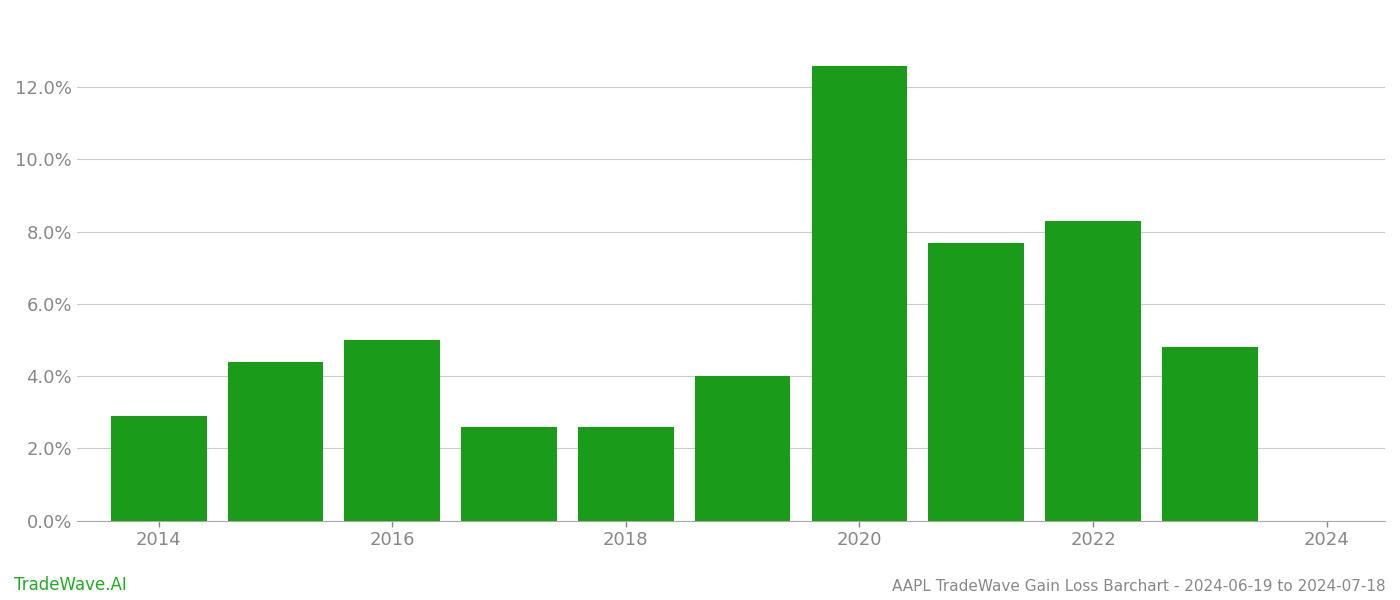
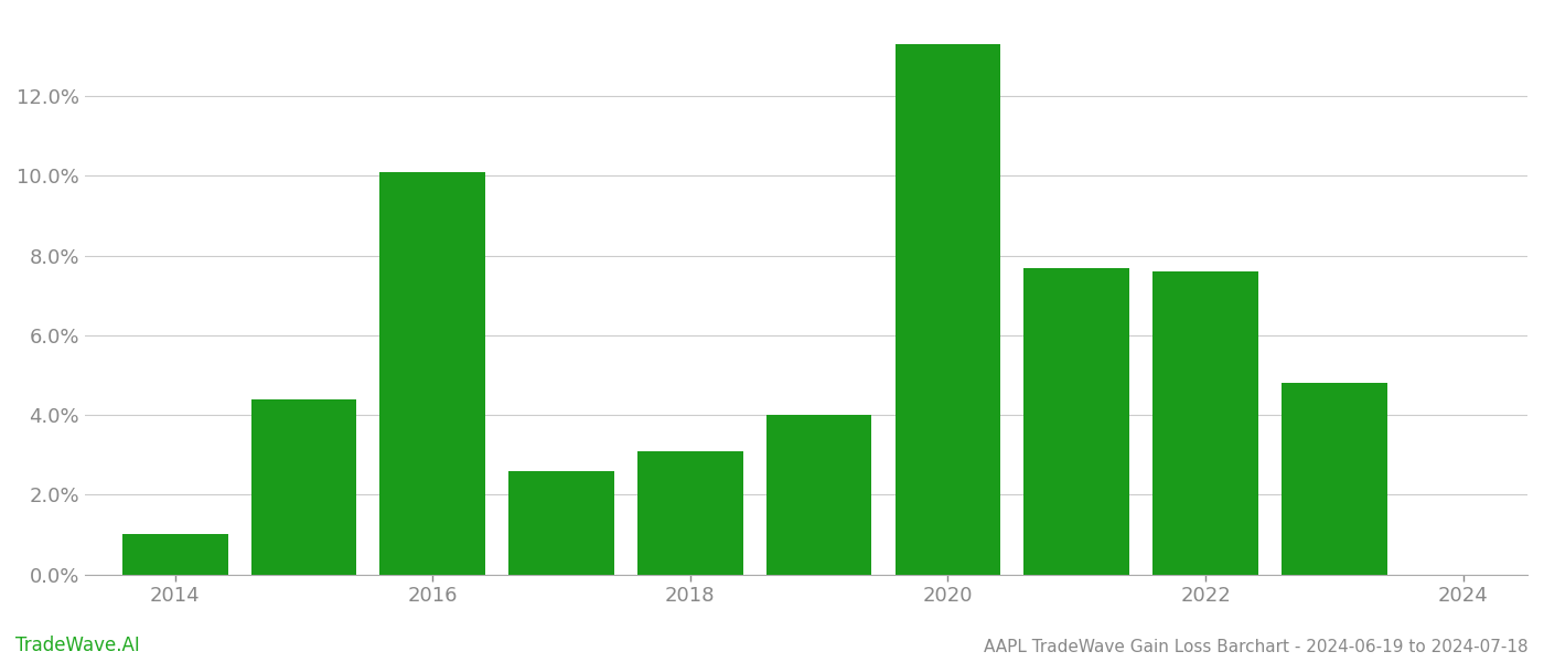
2014: 2.9% -> 1.0%
2016: 5.0% -> 10.1%
2018: 2.6% -> 3.1%
2020: 12.6% -> 13.3%
2022: 8.3% -> 7.6%
